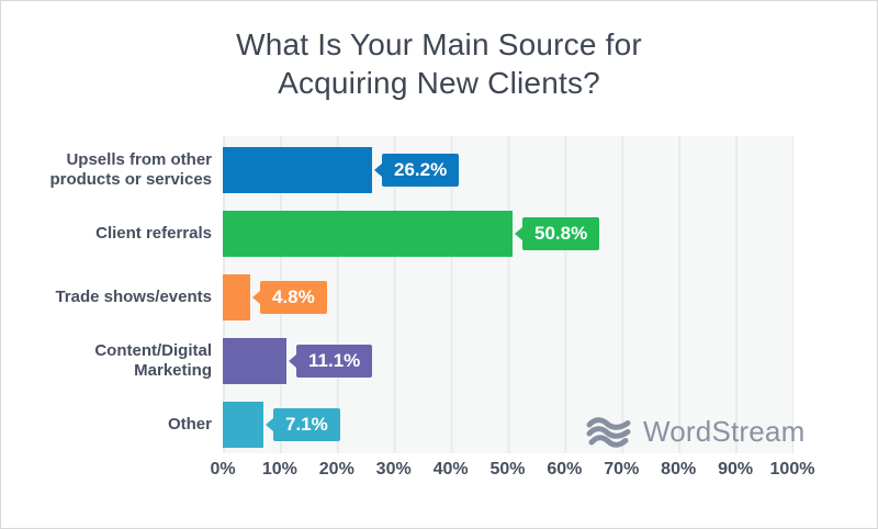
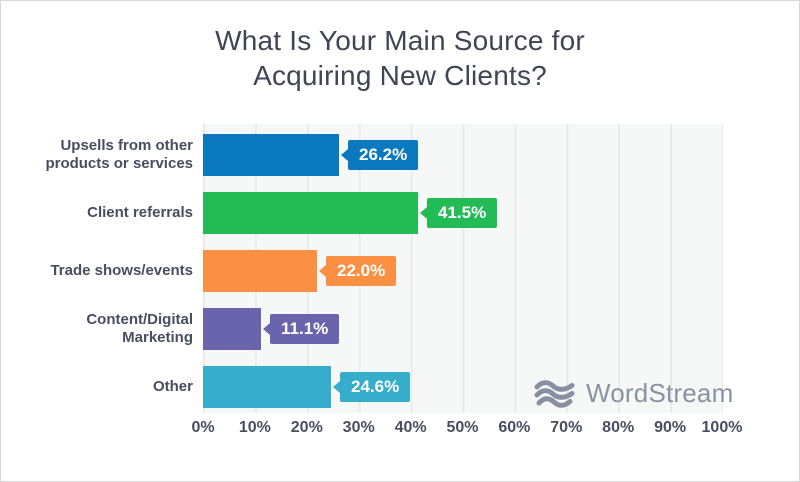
Client referrals: 50.8% -> 41.5%
Trade shows/events: 4.8% -> 22.0%
Other: 7.1% -> 24.6%
